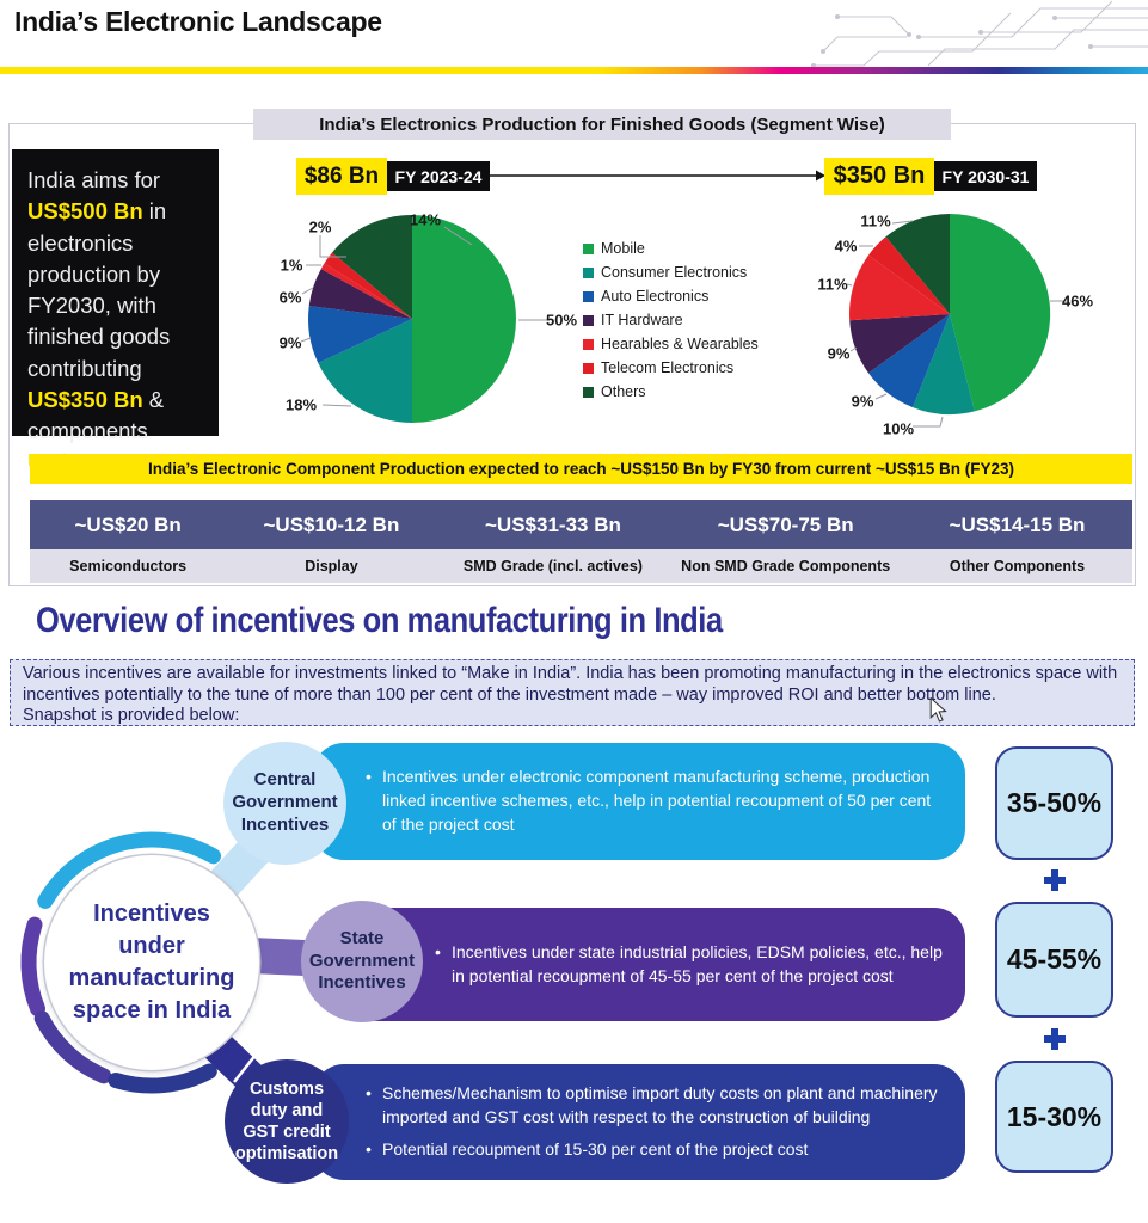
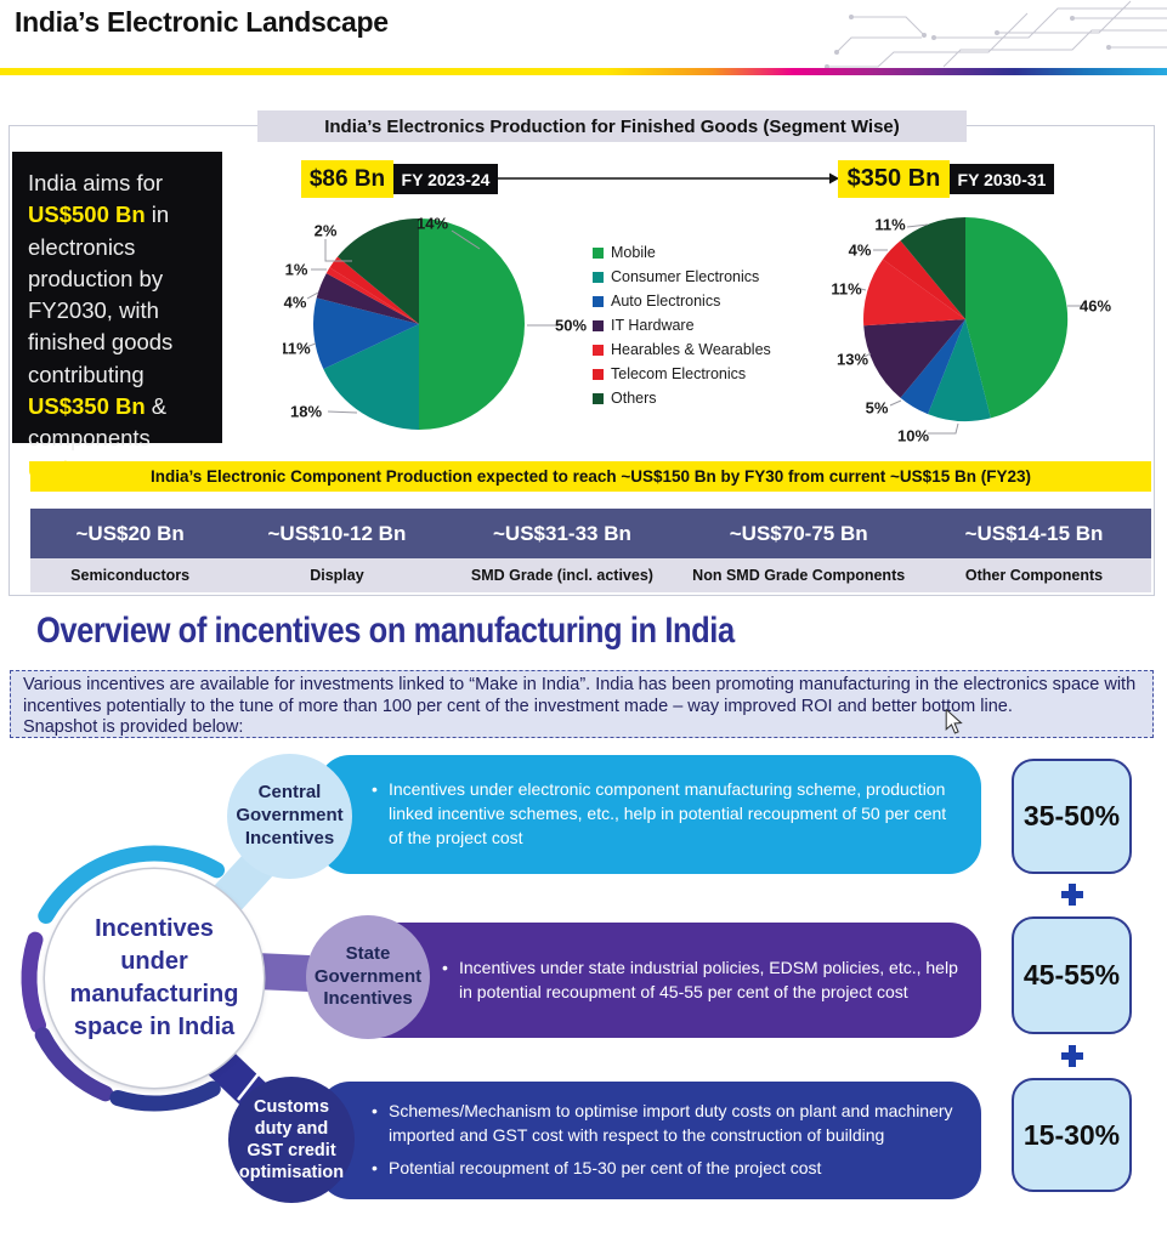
$86 Bn/Auto Electronics: 9% -> 11%
$86 Bn/IT Hardware: 6% -> 4%
$350 Bn/Auto Electronics: 9% -> 5%
$350 Bn/IT Hardware: 9% -> 13%
